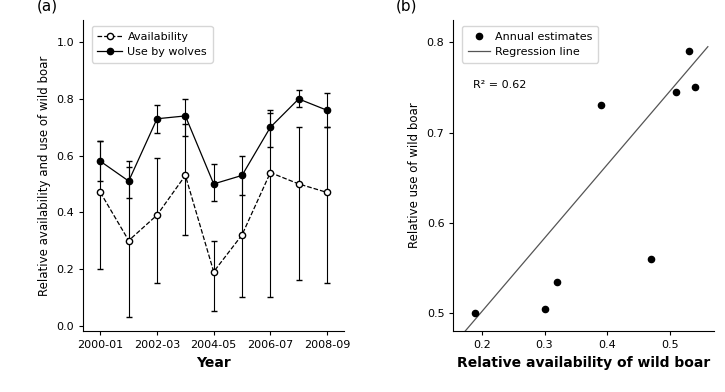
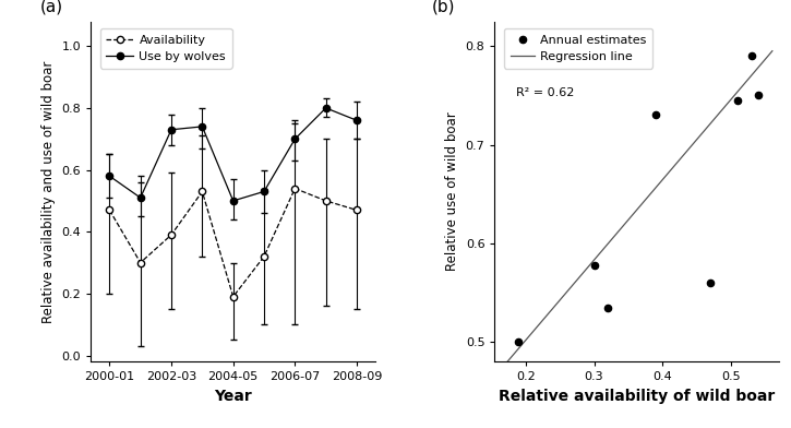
0.3: 0.505 -> 0.578
